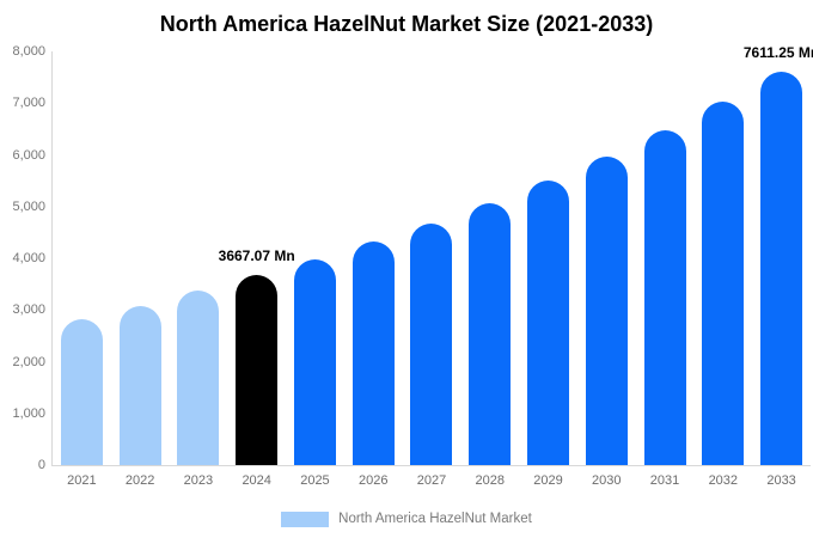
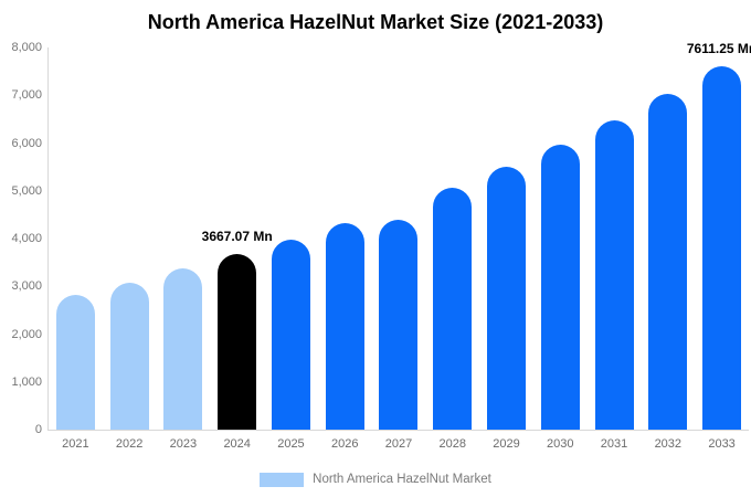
2027: 4700 -> 4400
